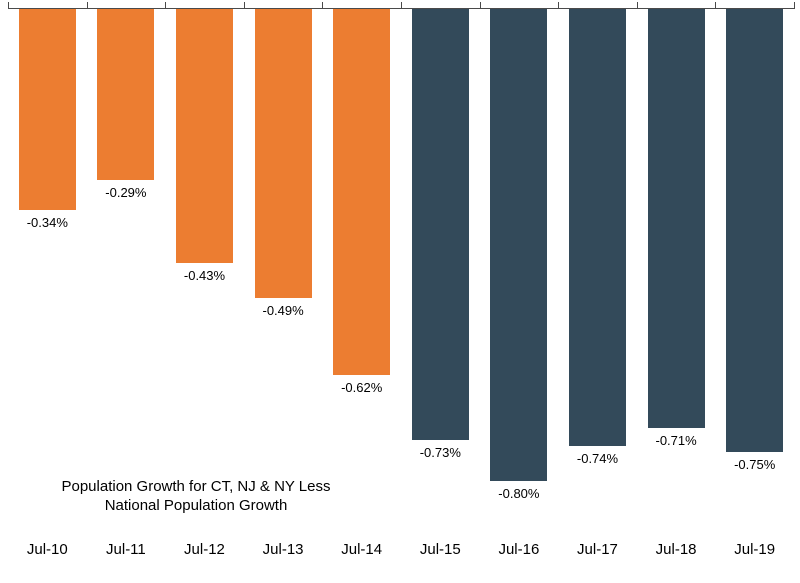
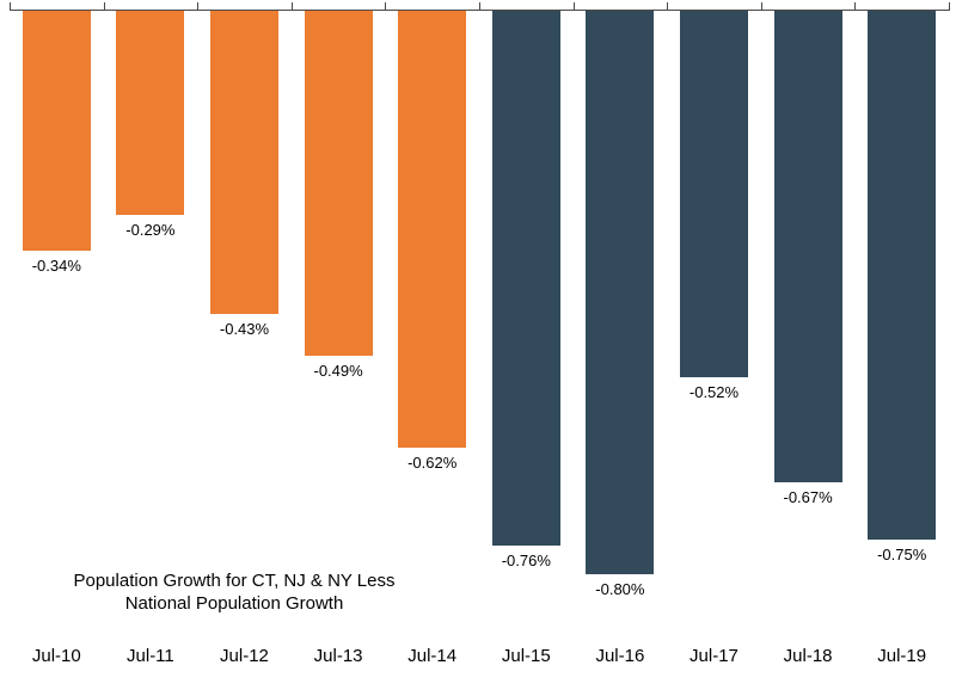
Jul-15: -0.73% -> -0.76%
Jul-17: -0.74% -> -0.52%
Jul-18: -0.71% -> -0.67%
